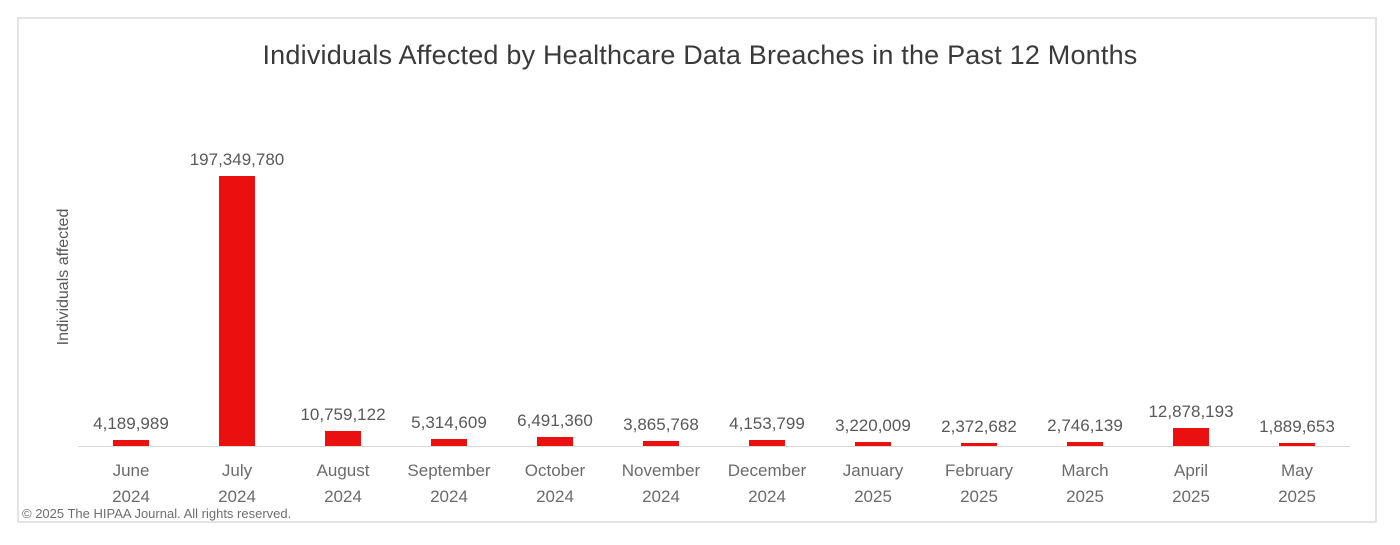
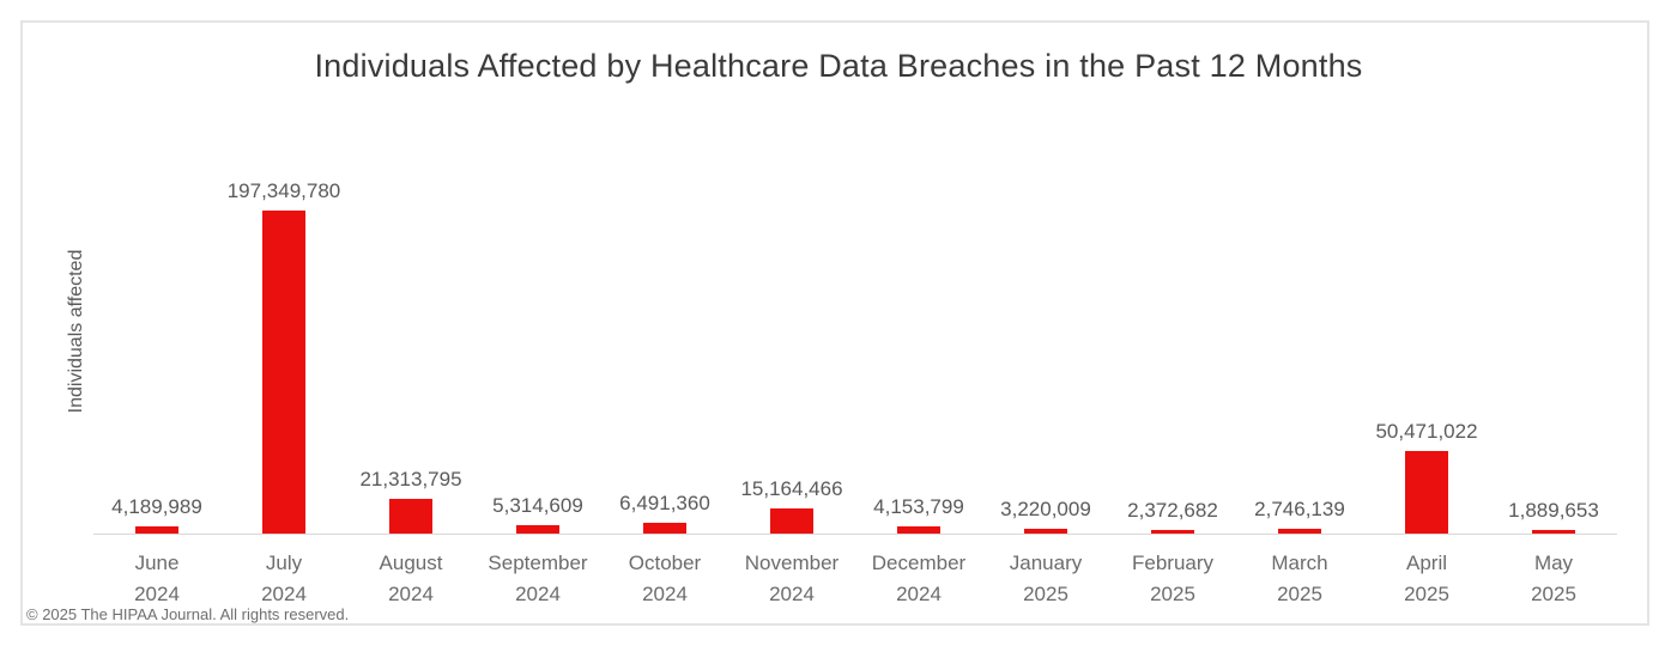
August 2024: 10,759,122 -> 21,313,795
November 2024: 3,865,768 -> 15,164,466
April 2025: 12,878,193 -> 50,471,022
